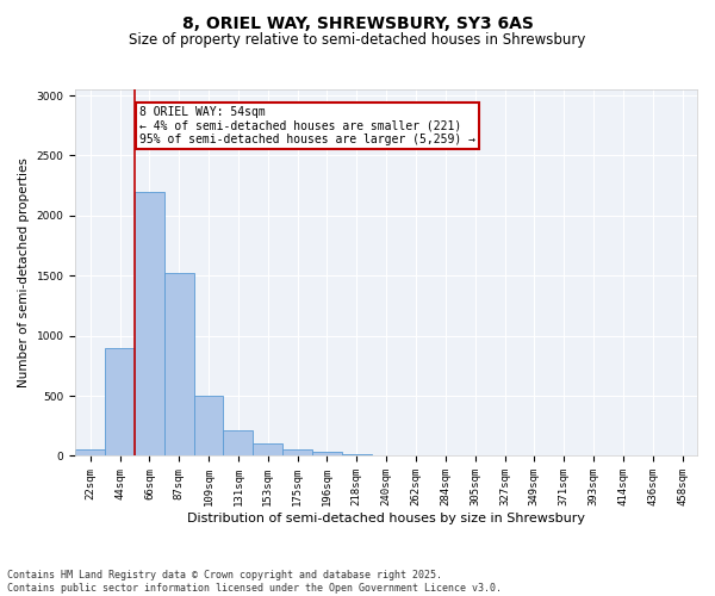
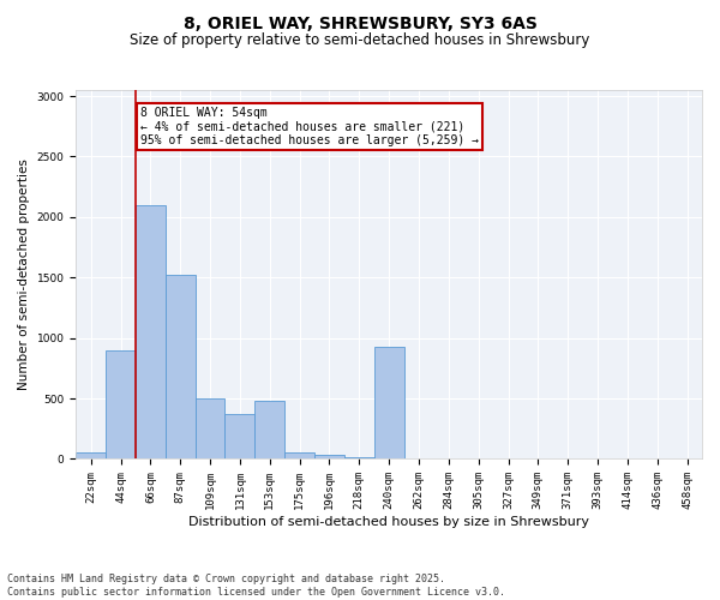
66sqm: 2200 -> 2100
131sqm: 210 -> 370
153sqm: 100 -> 480
240sqm: 0 -> 930
